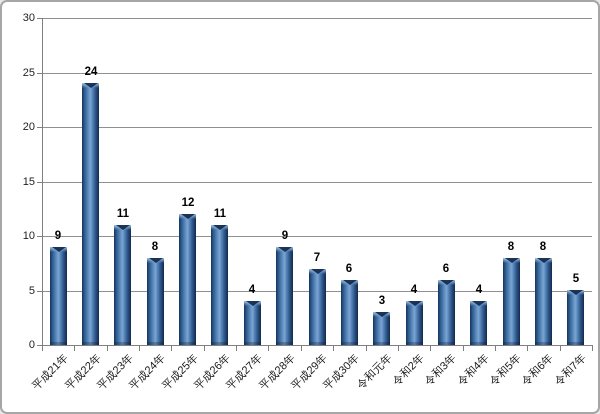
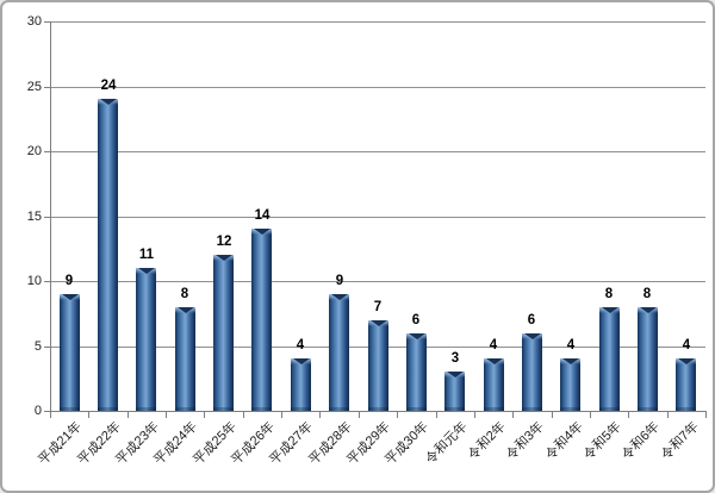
平成26年: 11 -> 14
令和7年: 5 -> 4
